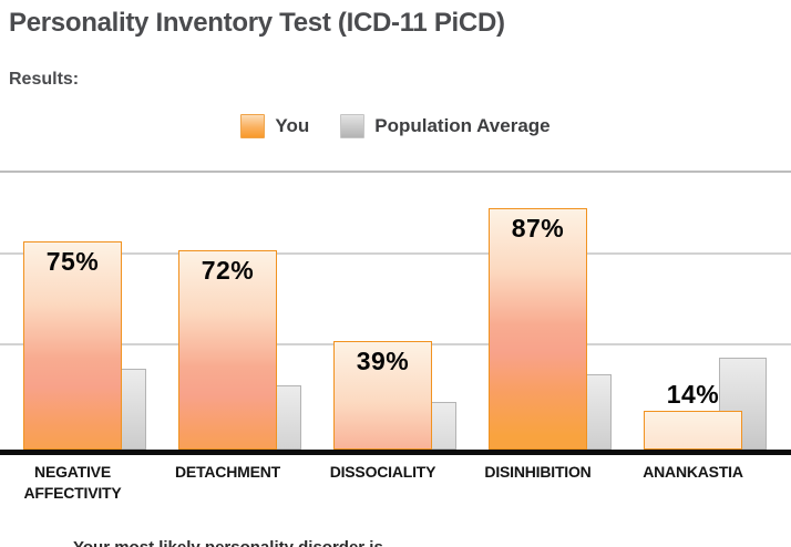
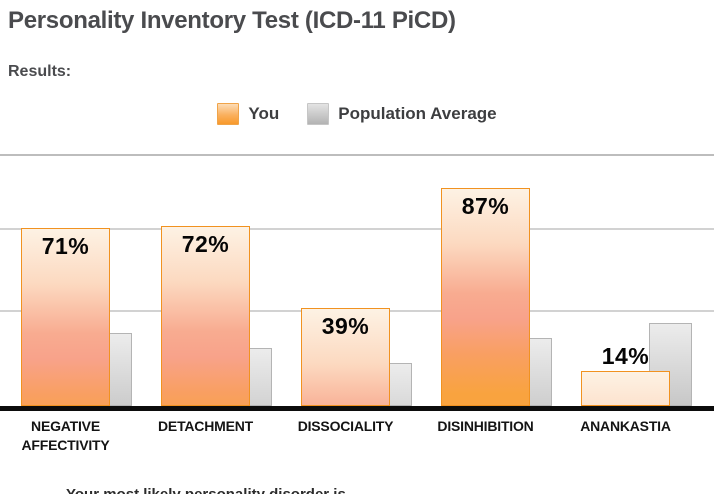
You/NEGATIVE AFFECTIVITY: 75% -> 71%
